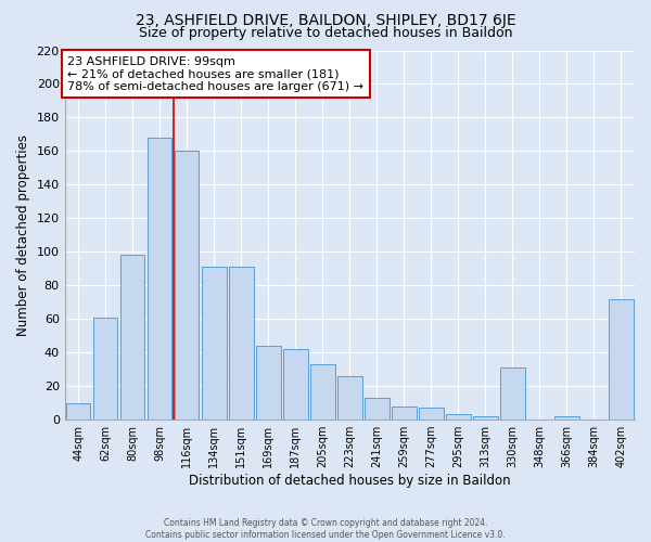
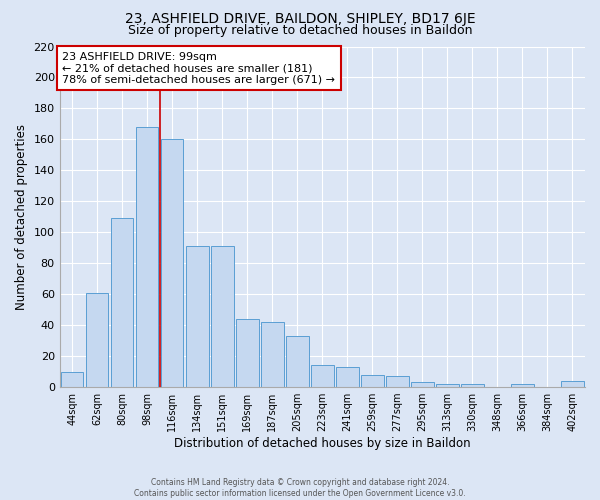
80sqm: 98 -> 109
223sqm: 26 -> 14
330sqm: 31 -> 2
402sqm: 72 -> 4
